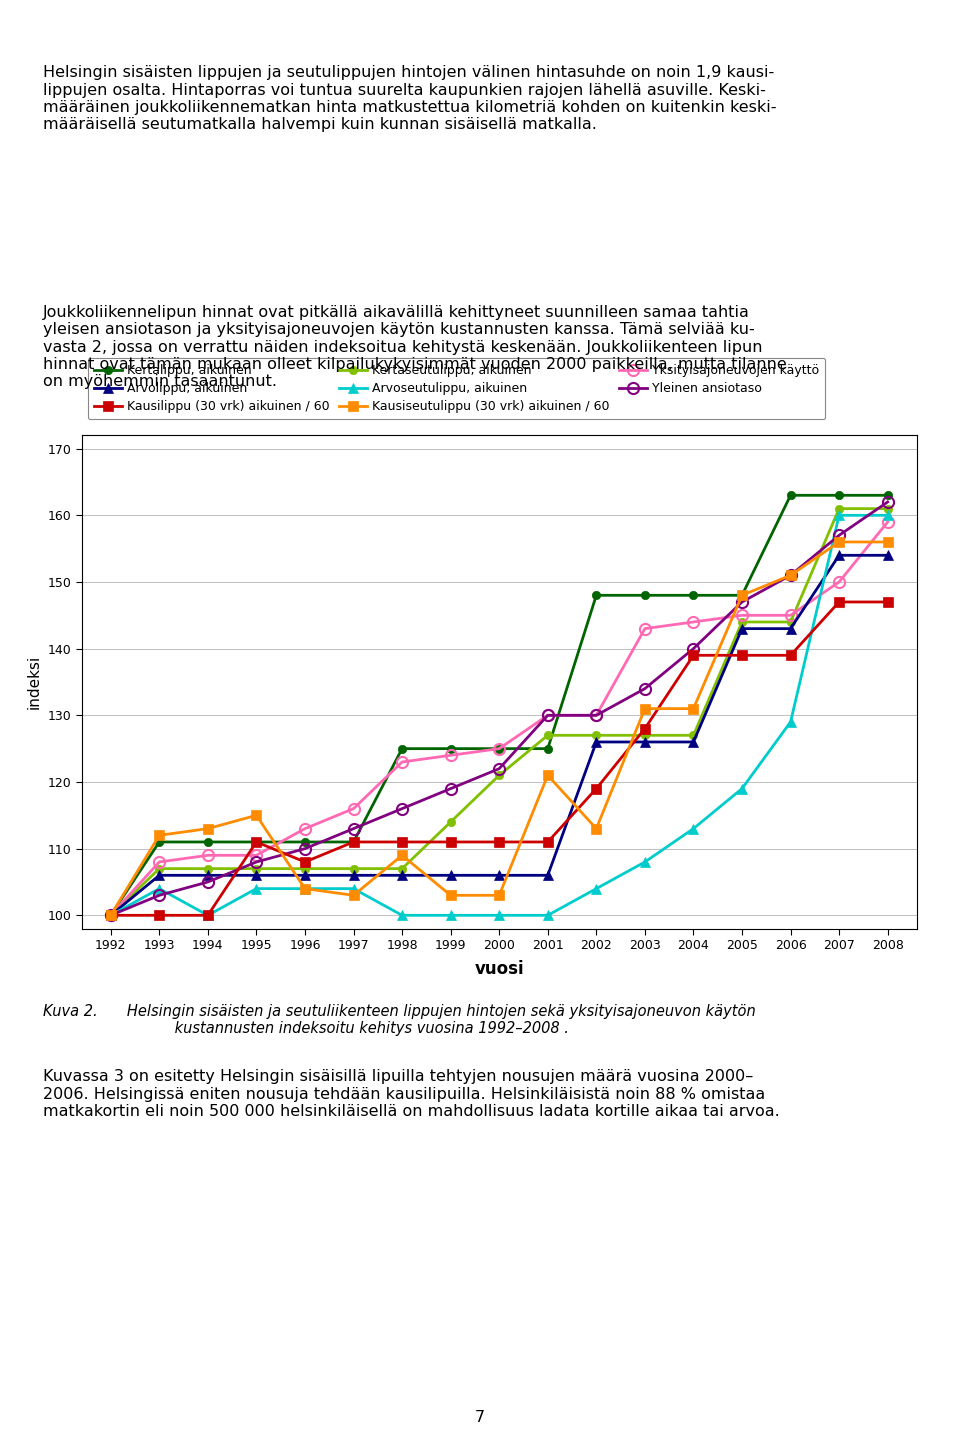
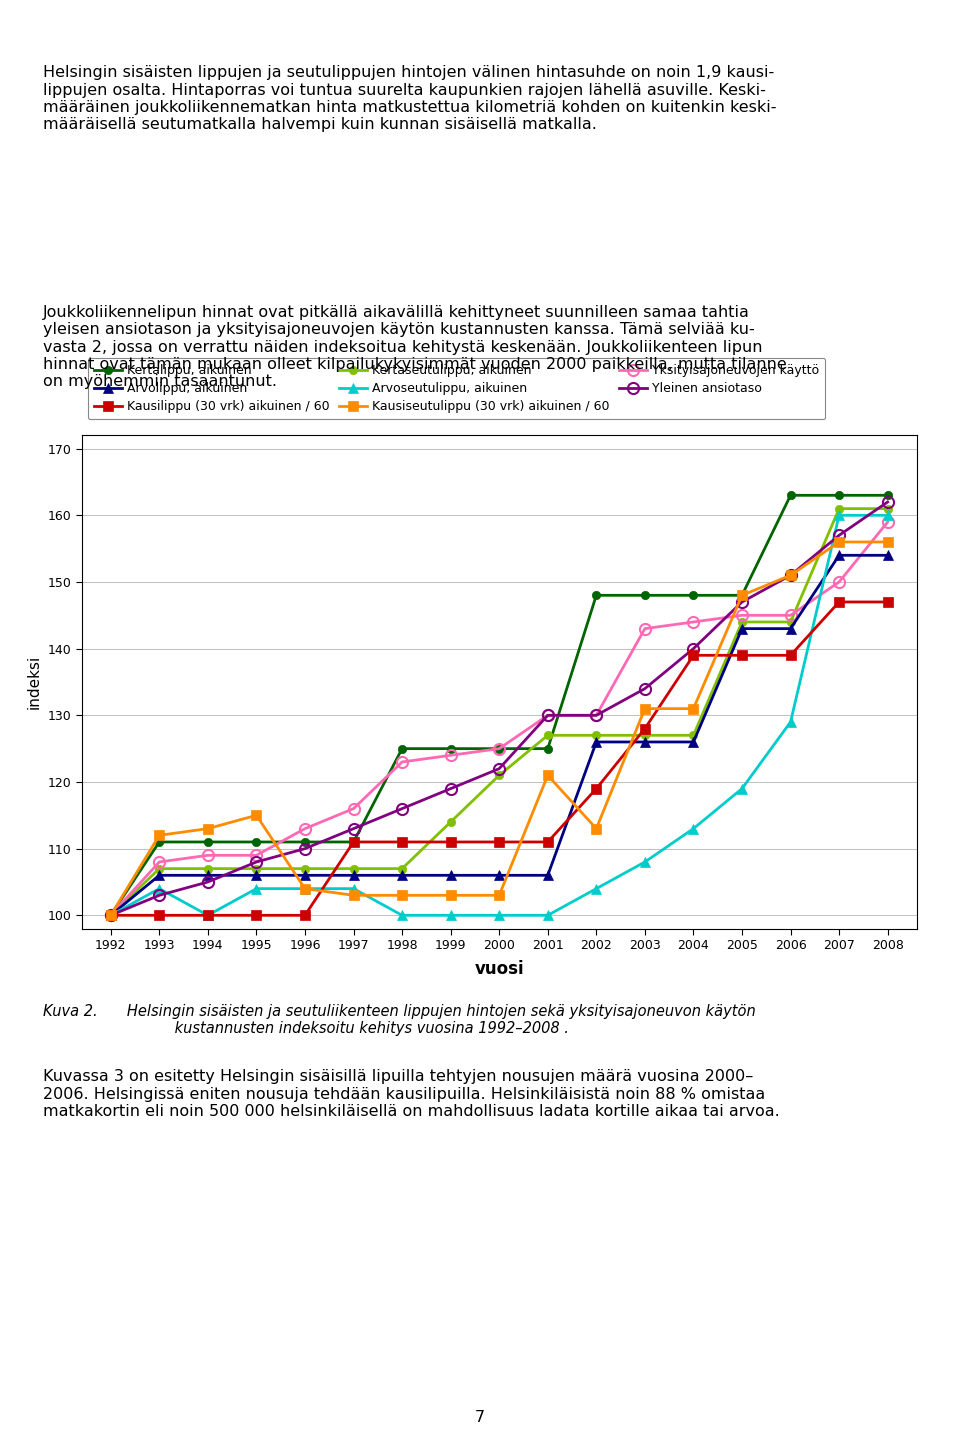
Kausilippu (30 vrk) aikuinen / 60/1995: 111 -> 100
Kausilippu (30 vrk) aikuinen / 60/1996: 108 -> 100
Kausiseutulippu (30 vrk) aikuinen / 60/1998: 109 -> 103
